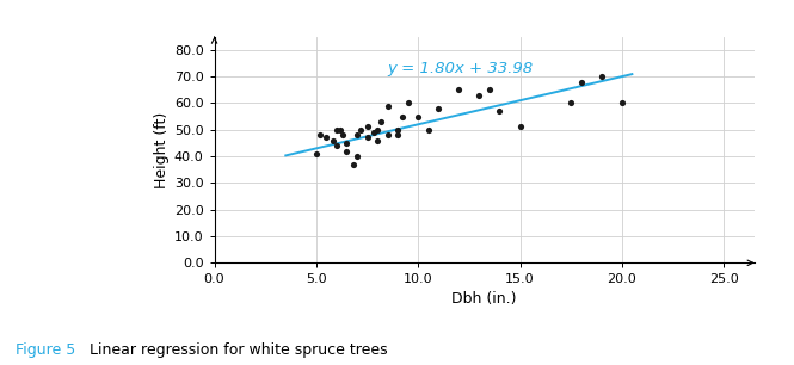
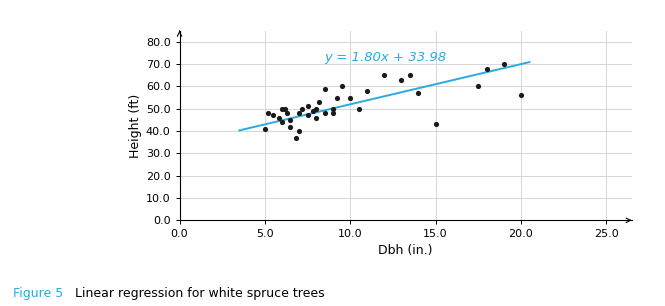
15.0: 51 -> 43
20.0: 60 -> 56
